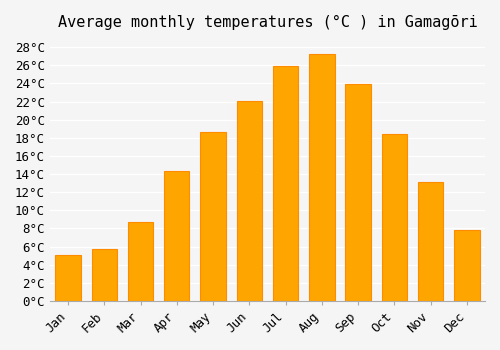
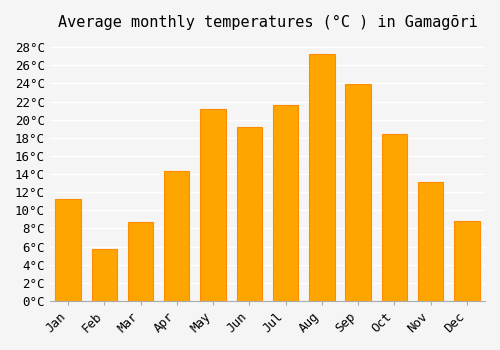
Jan: 5.1°C -> 11.2°C
May: 18.6°C -> 21.2°C
Jun: 22.1°C -> 19.2°C
Jul: 25.9°C -> 21.6°C
Dec: 7.8°C -> 8.8°C
